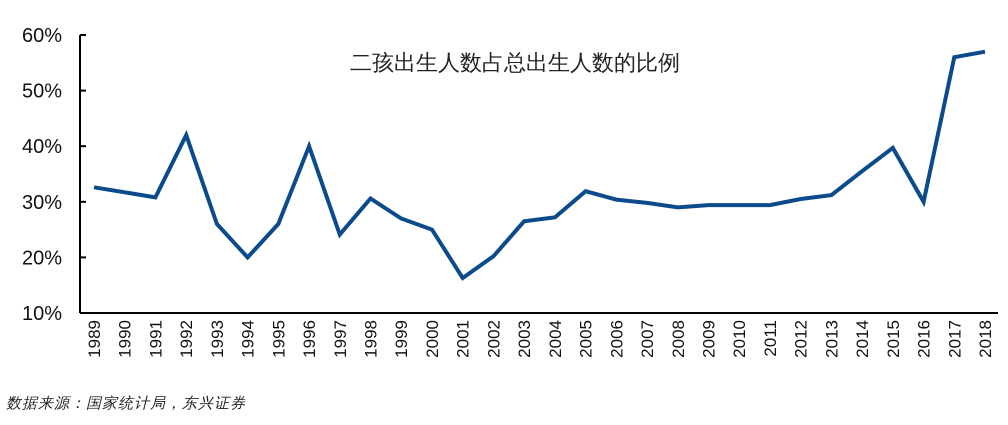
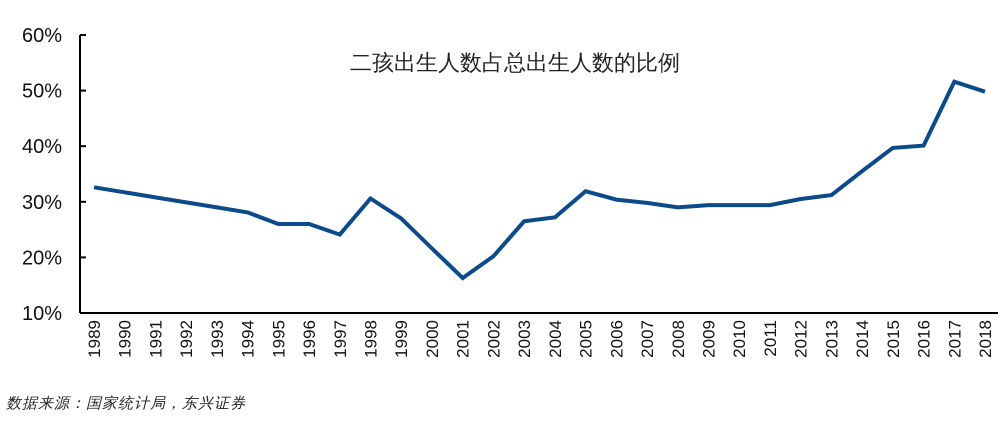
1992: 42% -> 30%
1993: 26% -> 29%
1994: 20% -> 28%
1996: 40% -> 26%
2000: 25% -> 22%
2016: 30% -> 40%
2017: 56% -> 52%
2018: 57% -> 50%
